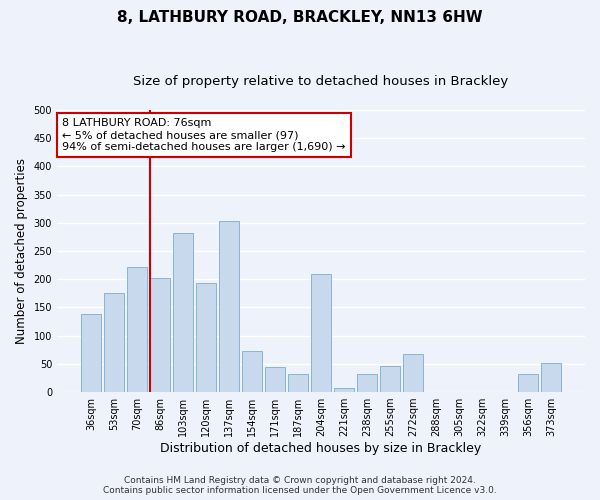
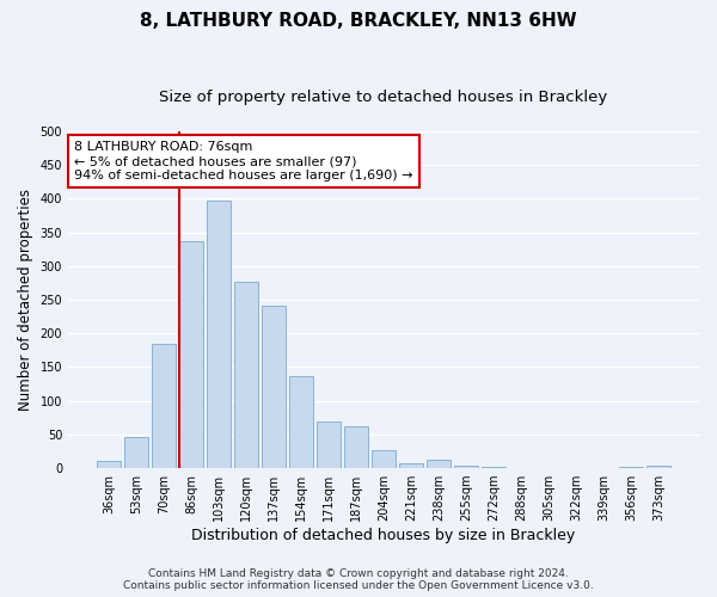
36sqm: 138 -> 10
53sqm: 176 -> 47
70sqm: 222 -> 185
86sqm: 202 -> 337
103sqm: 282 -> 397
120sqm: 194 -> 277
137sqm: 304 -> 242
154sqm: 72 -> 137
171sqm: 44 -> 70
187sqm: 32 -> 62
204sqm: 210 -> 27
238sqm: 32 -> 12
255sqm: 46 -> 4
272sqm: 68 -> 2
356sqm: 32 -> 2
373sqm: 52 -> 3
